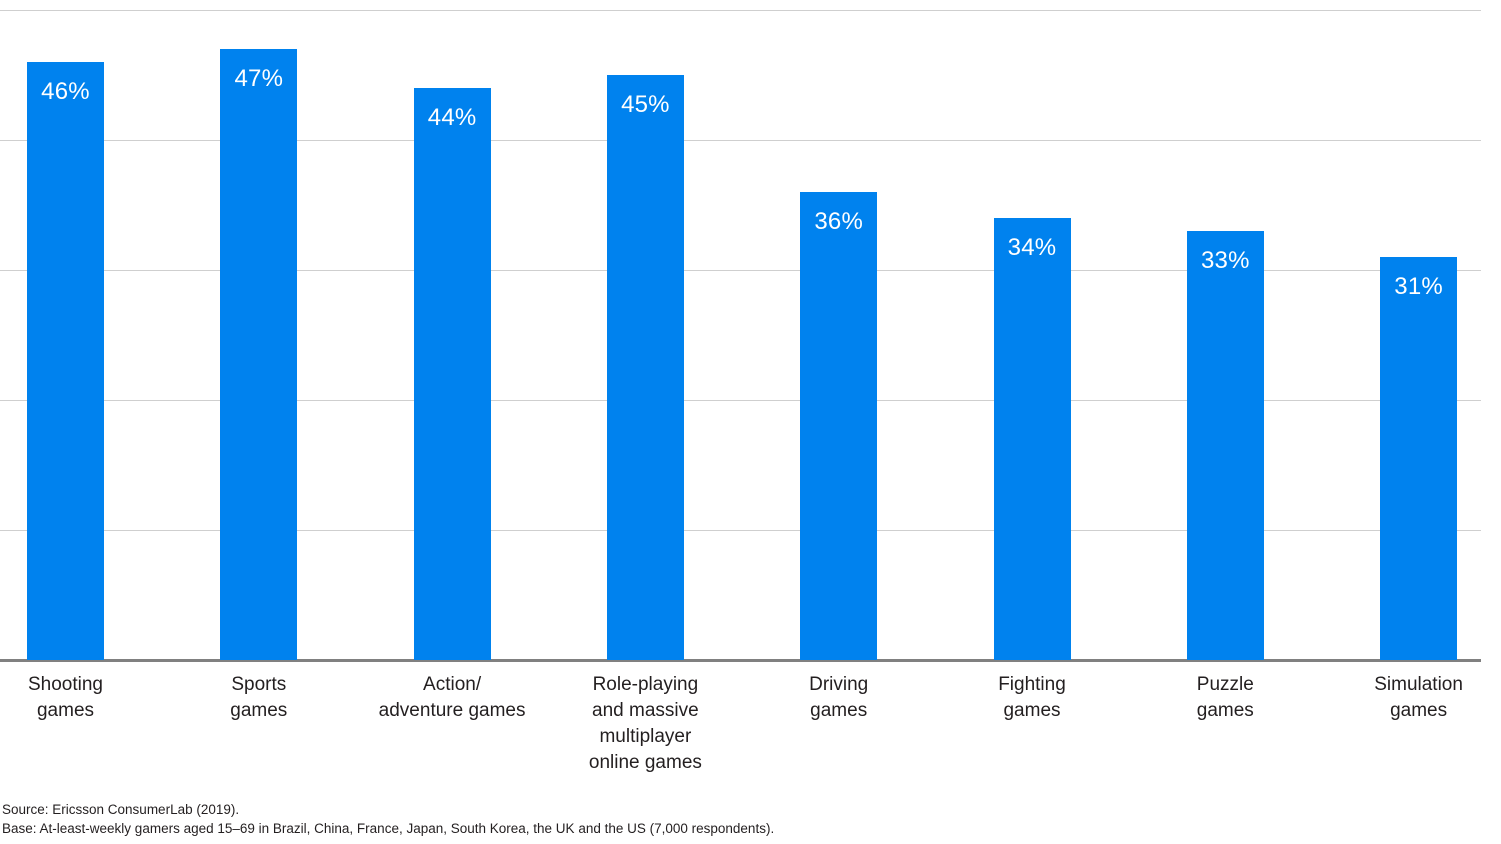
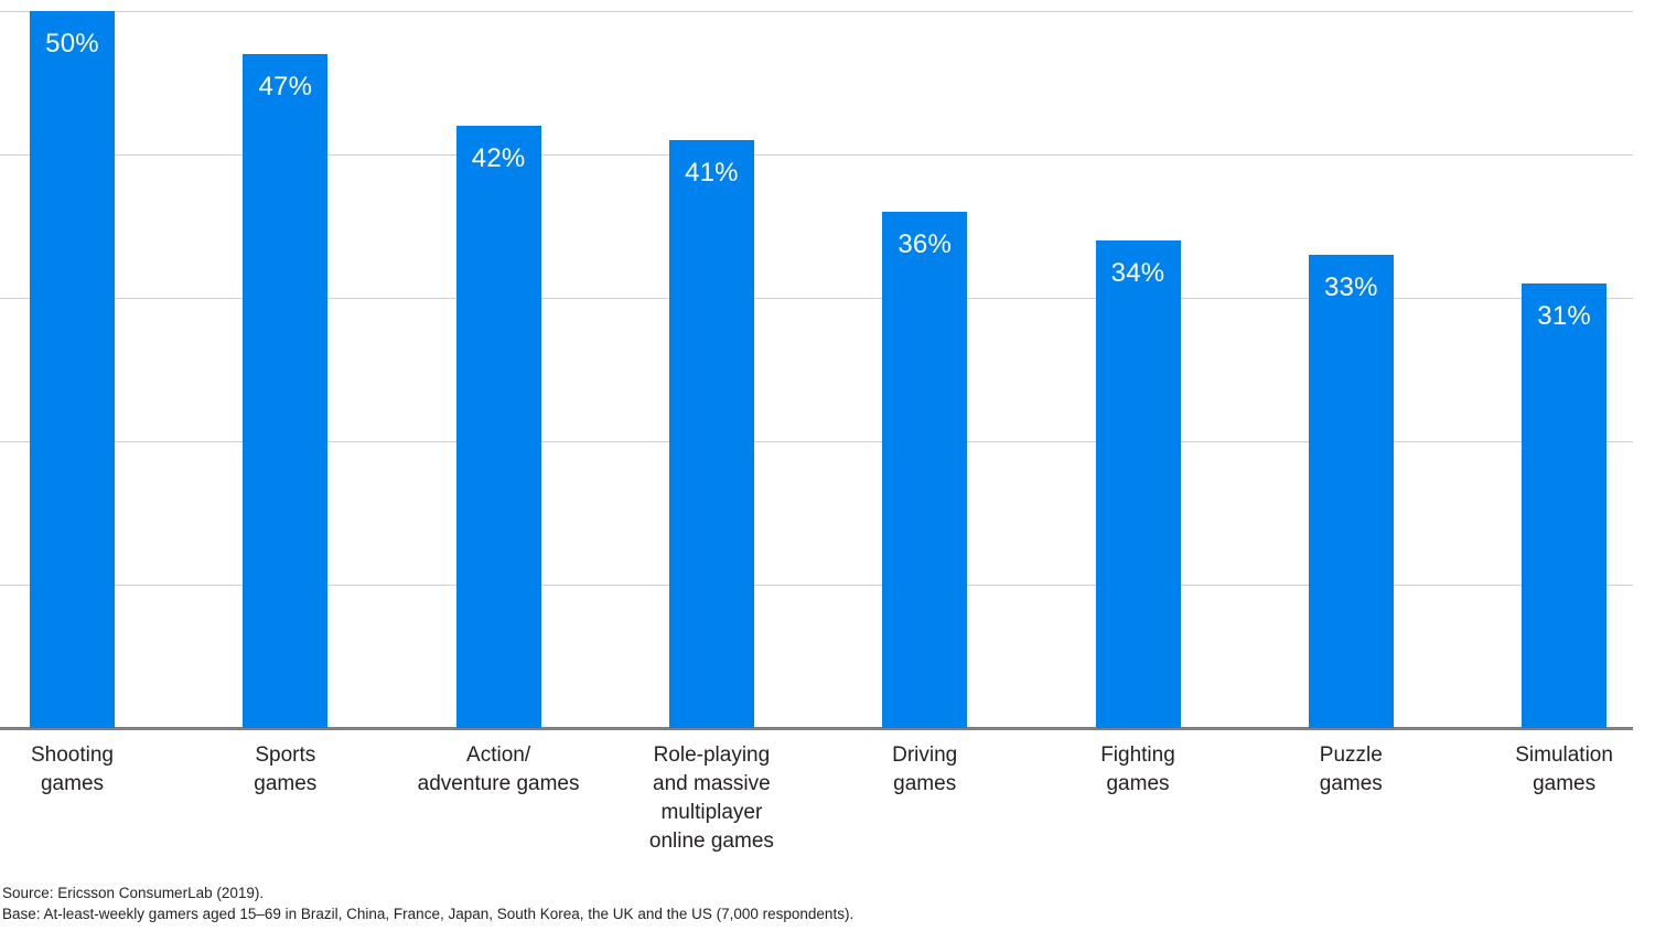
Shooting games: 46% -> 50%
Action/ adventure games: 44% -> 42%
Role-playing and massive multiplayer online games: 45% -> 41%
